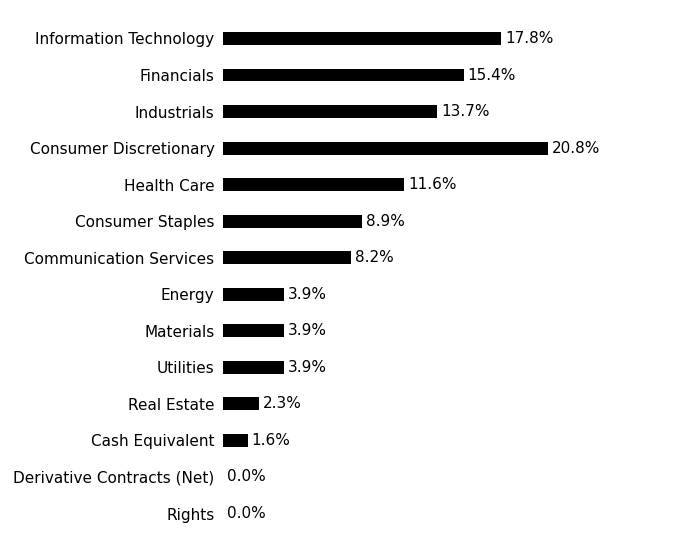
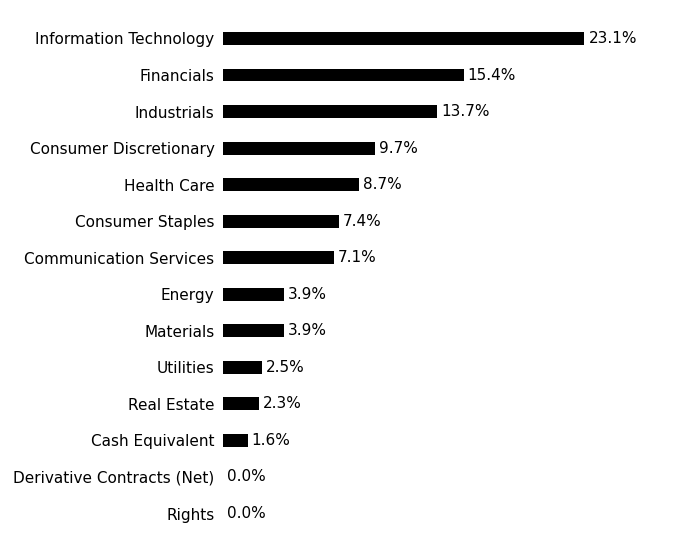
Information Technology: 17.8% -> 23.1%
Consumer Discretionary: 20.8% -> 9.7%
Health Care: 11.6% -> 8.7%
Consumer Staples: 8.9% -> 7.4%
Communication Services: 8.2% -> 7.1%
Utilities: 3.9% -> 2.5%
